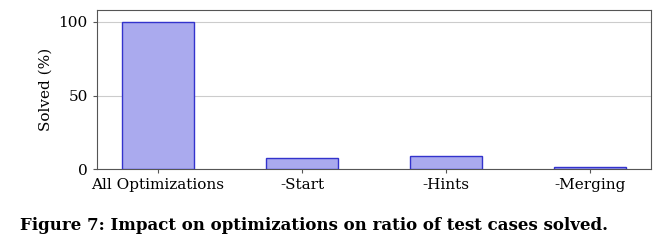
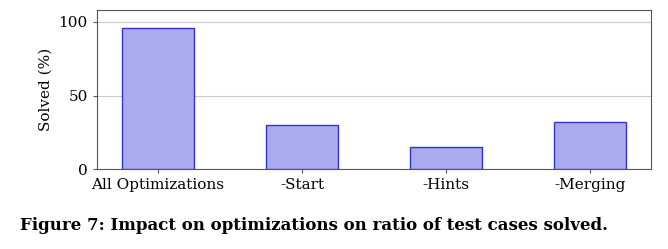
All Optimizations: 100 -> 96
-Start: 8 -> 30
-Hints: 9 -> 15
-Merging: 2 -> 32
